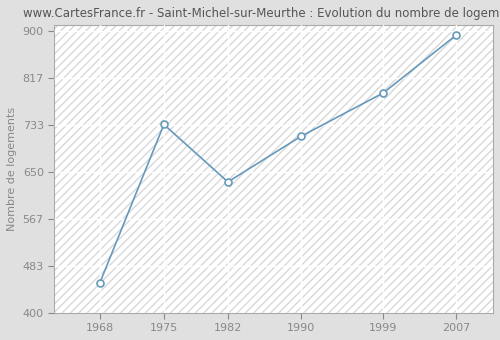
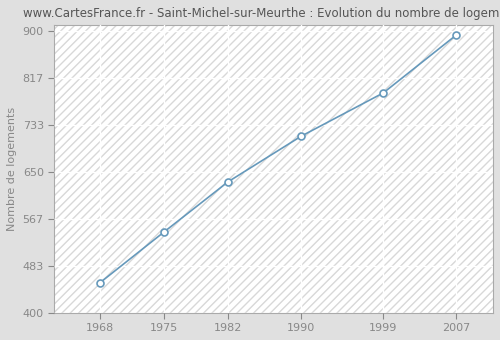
1975: 734 -> 543
